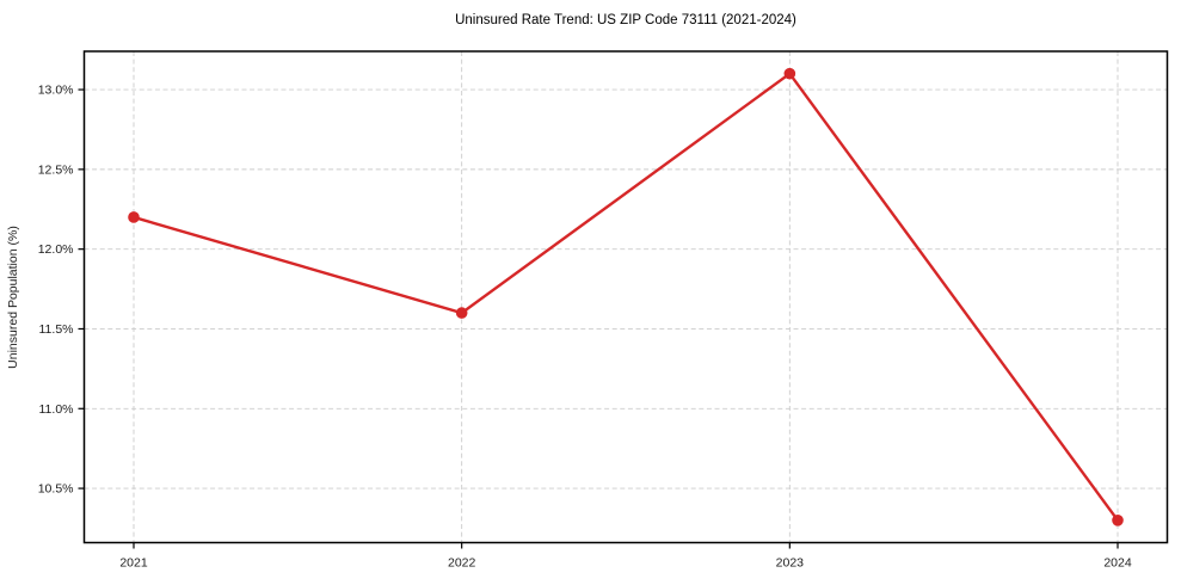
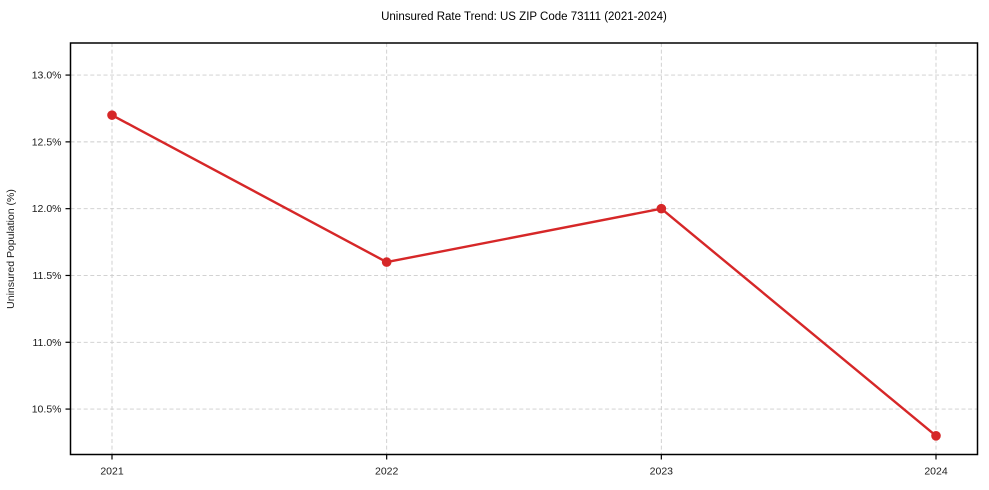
2021: 12.2% -> 12.7%
2023: 13.1% -> 12.0%
